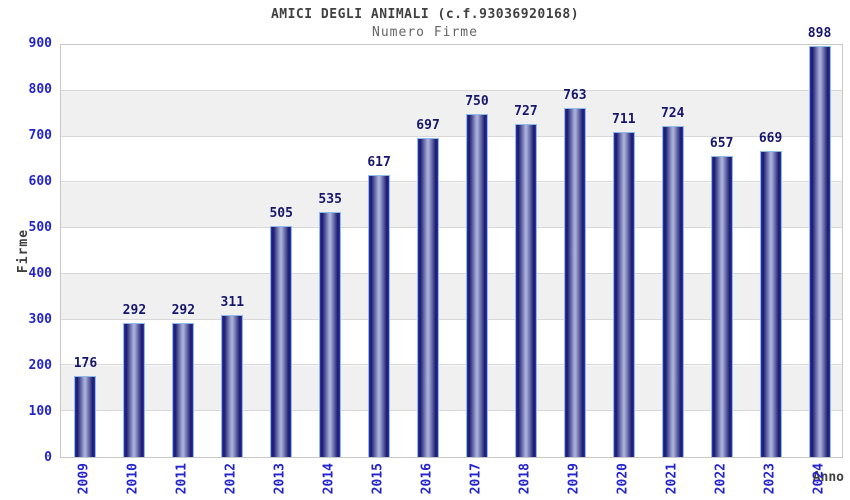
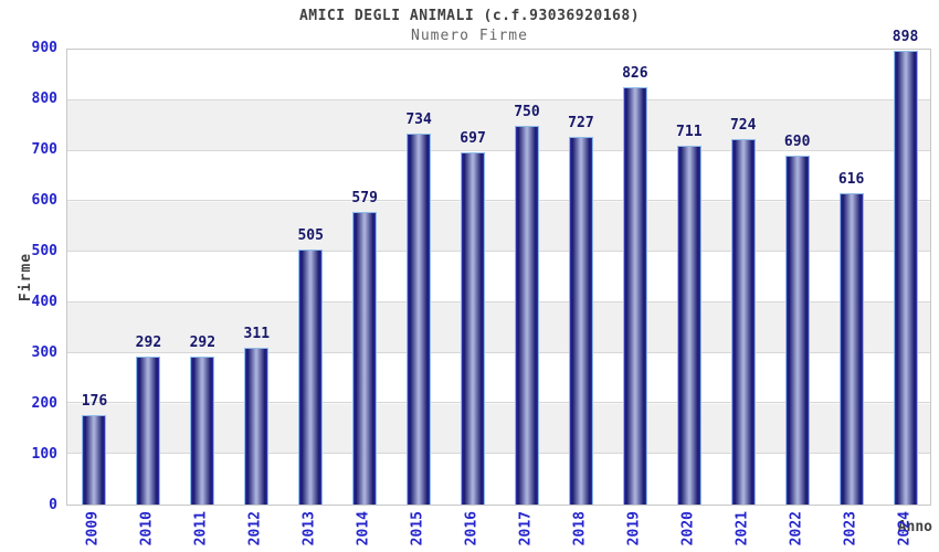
2014: 535 -> 579
2015: 617 -> 734
2019: 763 -> 826
2022: 657 -> 690
2023: 669 -> 616
